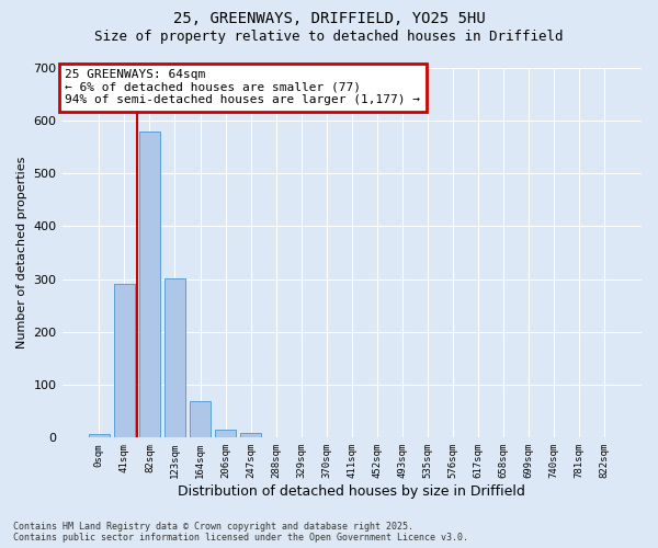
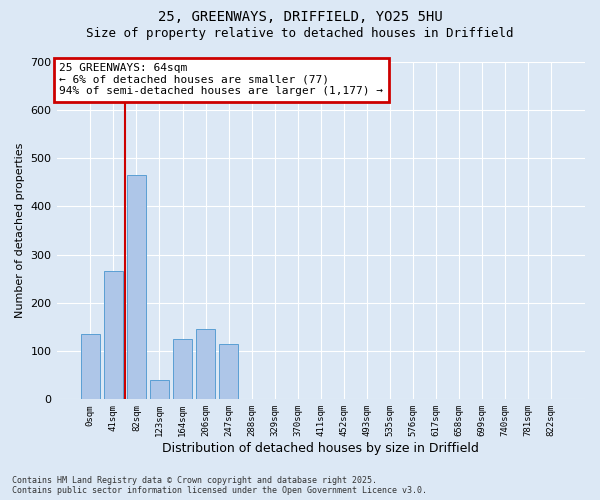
0sqm: 7 -> 135
41sqm: 290 -> 265
82sqm: 578 -> 465
123sqm: 302 -> 40
164sqm: 70 -> 125
206sqm: 15 -> 145
247sqm: 8 -> 115
